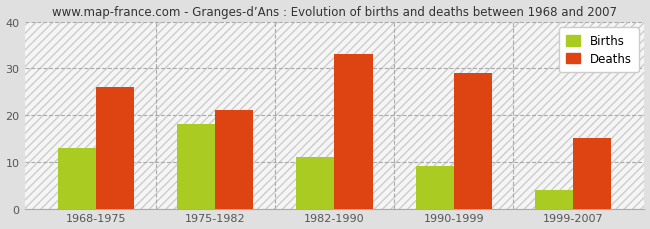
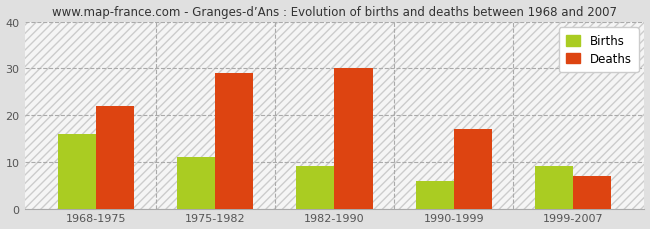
Births/1968-1975: 13 -> 16
Deaths/1968-1975: 26 -> 22
Births/1975-1982: 18 -> 11
Deaths/1975-1982: 21 -> 29
Births/1982-1990: 11 -> 9
Deaths/1982-1990: 33 -> 30
Births/1990-1999: 9 -> 6
Deaths/1990-1999: 29 -> 17
Births/1999-2007: 4 -> 9
Deaths/1999-2007: 15 -> 7
